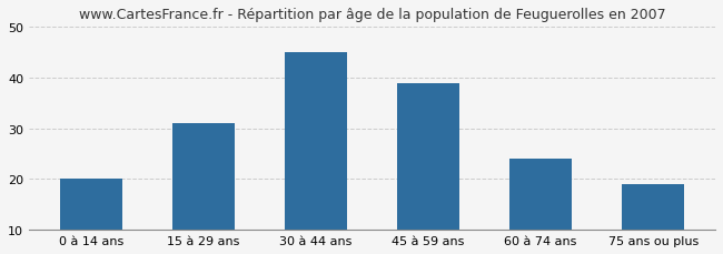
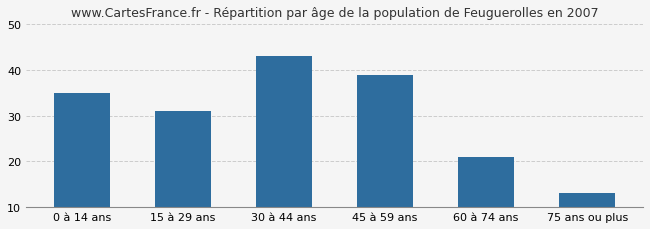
0 à 14 ans: 20 -> 35
30 à 44 ans: 45 -> 43
60 à 74 ans: 24 -> 21
75 ans ou plus: 19 -> 13
